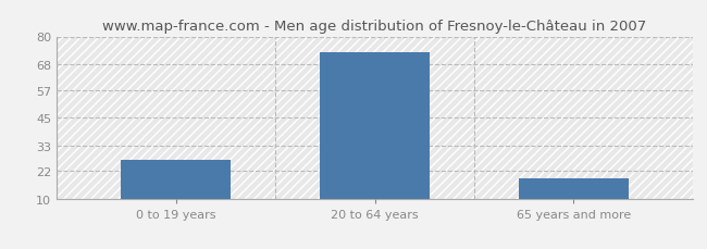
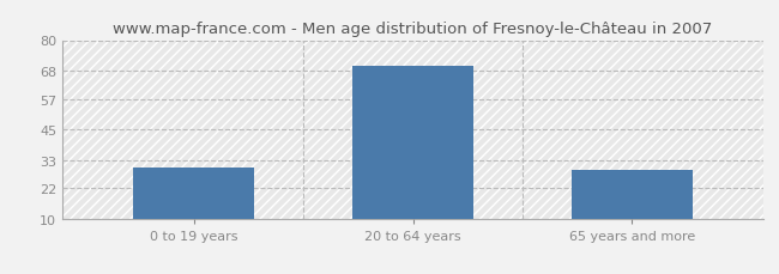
0 to 19 years: 27 -> 30
20 to 64 years: 73 -> 70
65 years and more: 19 -> 29
